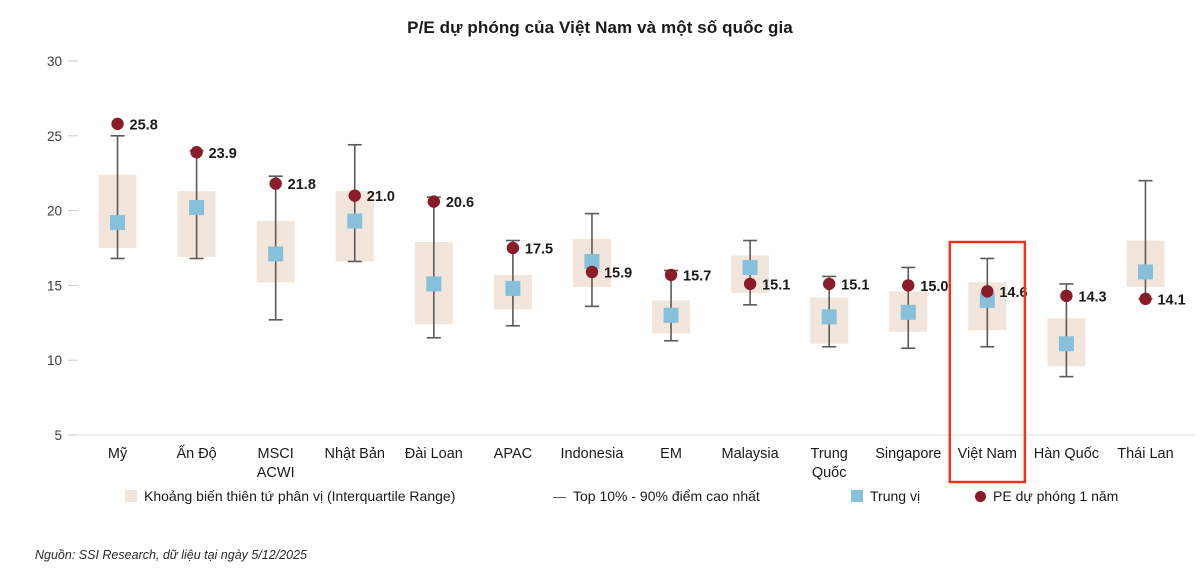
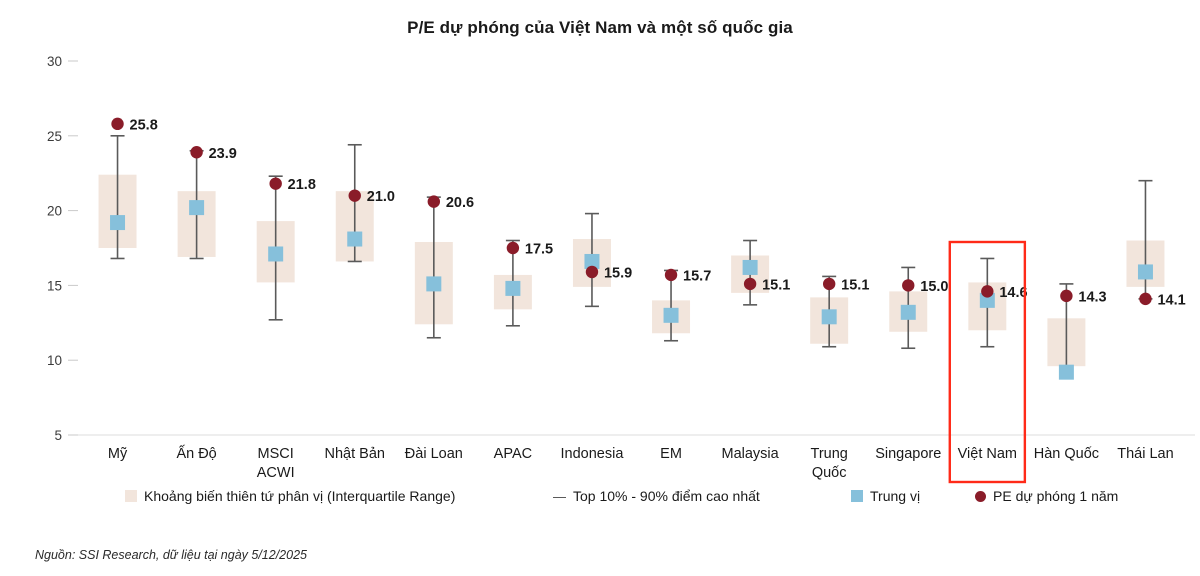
Trung vị/Nhật Bản: 19.3 -> 18.1
Trung vị/Hàn Quốc: 11.1 -> 9.2
